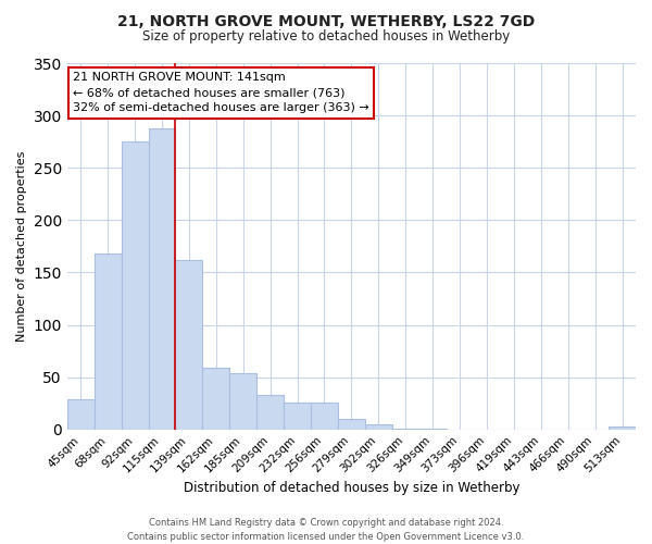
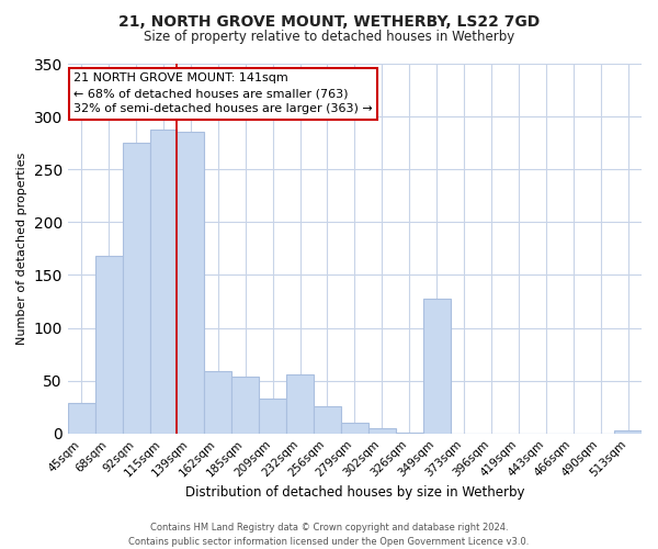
139sqm: 162 -> 286
232sqm: 26 -> 56
349sqm: 1 -> 128
